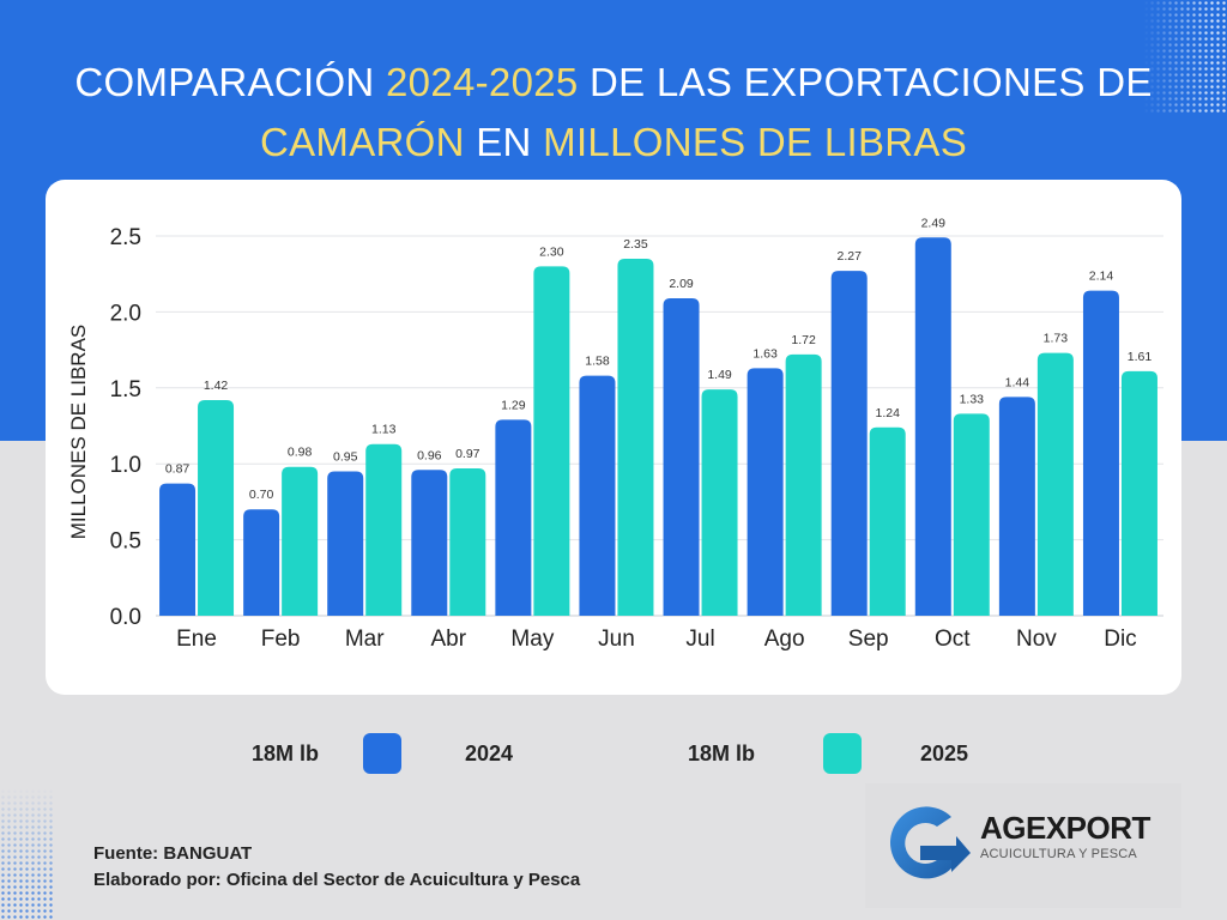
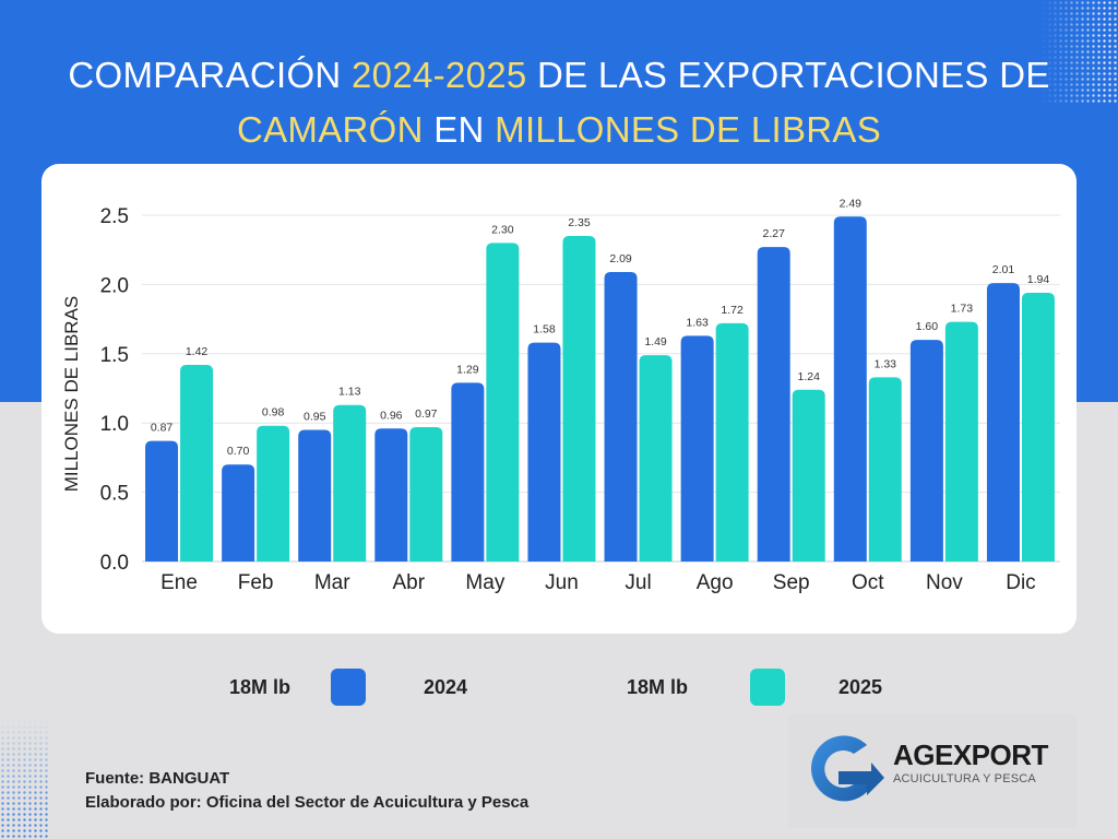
2024/Nov: 1.44 -> 1.60
2024/Dic: 2.14 -> 2.01
2025/Dic: 1.61 -> 1.94
